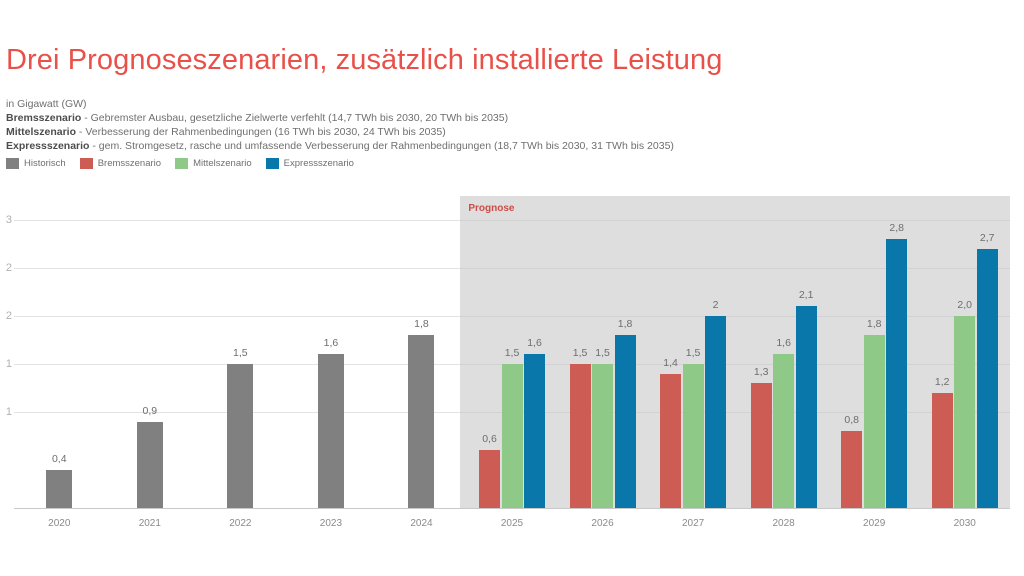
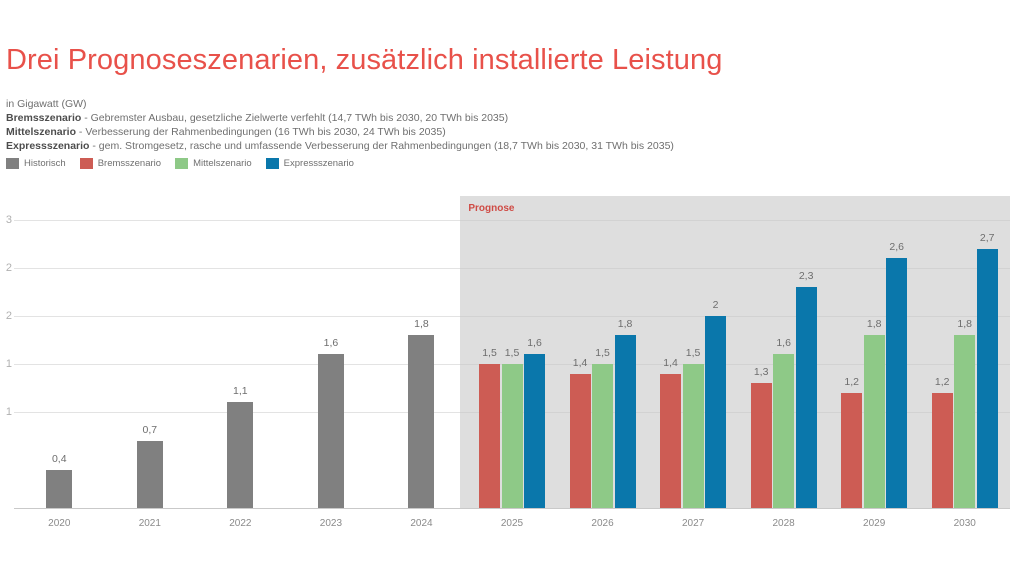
Historisch/2021: 0,9 -> 0,7
Historisch/2022: 1,5 -> 1,1
Bremsszenario/2025: 0,6 -> 1,5
Bremsszenario/2026: 1,5 -> 1,4
Expressszenario/2028: 2,1 -> 2,3
Bremsszenario/2029: 0,8 -> 1,2
Expressszenario/2029: 2,8 -> 2,6
Mittelszenario/2030: 2,0 -> 1,8
